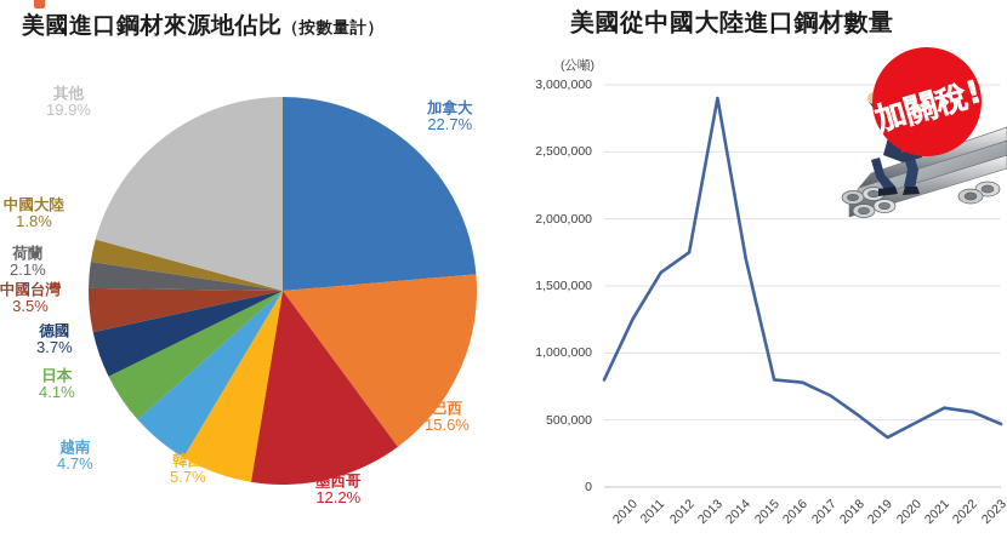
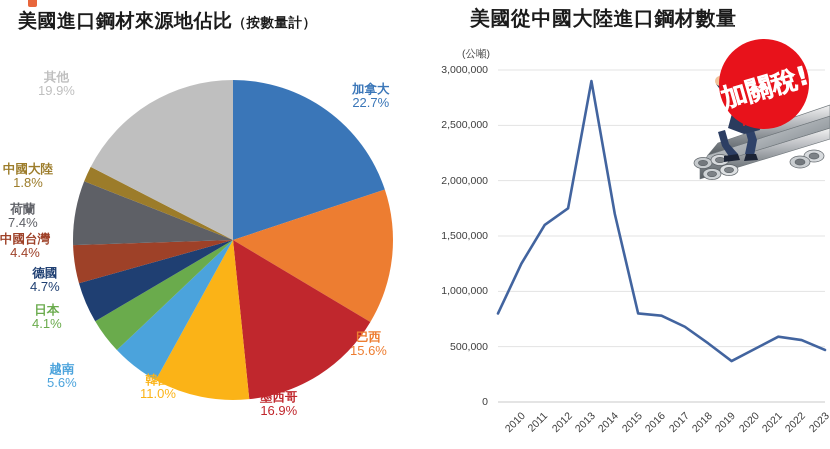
美國進口鋼材來源地佔比（按數量計）/墨西哥: 12.2% -> 16.9%
美國進口鋼材來源地佔比（按數量計）/韓國: 5.7% -> 11.0%
美國進口鋼材來源地佔比（按數量計）/越南: 4.7% -> 5.6%
美國進口鋼材來源地佔比（按數量計）/德國: 3.7% -> 4.7%
美國進口鋼材來源地佔比（按數量計）/中國台灣: 3.5% -> 4.4%
美國進口鋼材來源地佔比（按數量計）/荷蘭: 2.1% -> 7.4%
